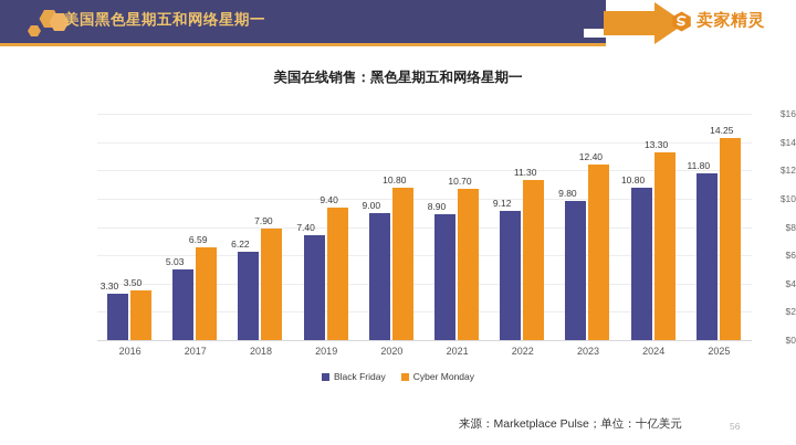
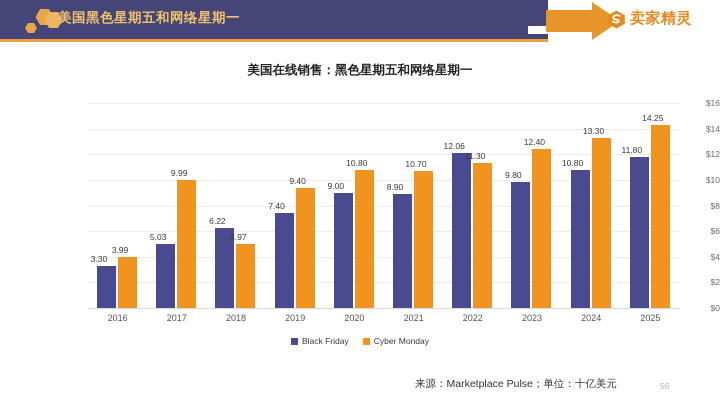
Cyber Monday/2016: 3.50 -> 3.99
Cyber Monday/2017: 6.59 -> 9.99
Cyber Monday/2018: 7.90 -> 4.97
Black Friday/2022: 9.12 -> 12.06
